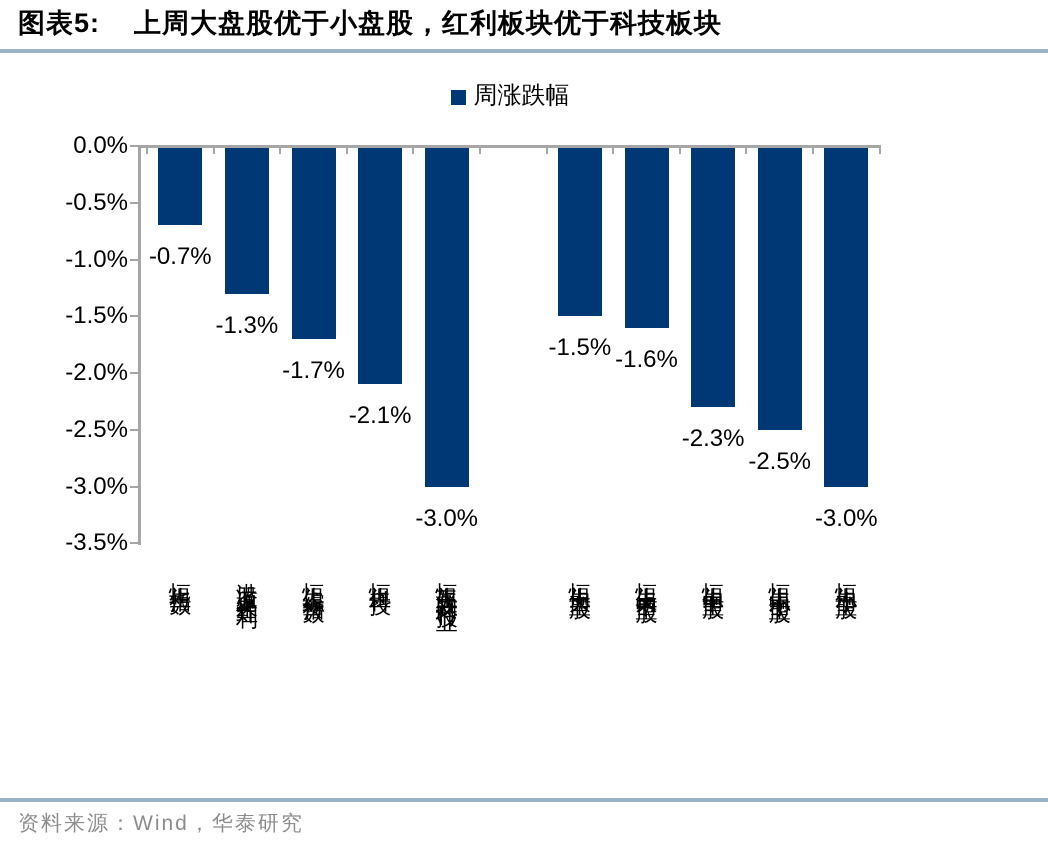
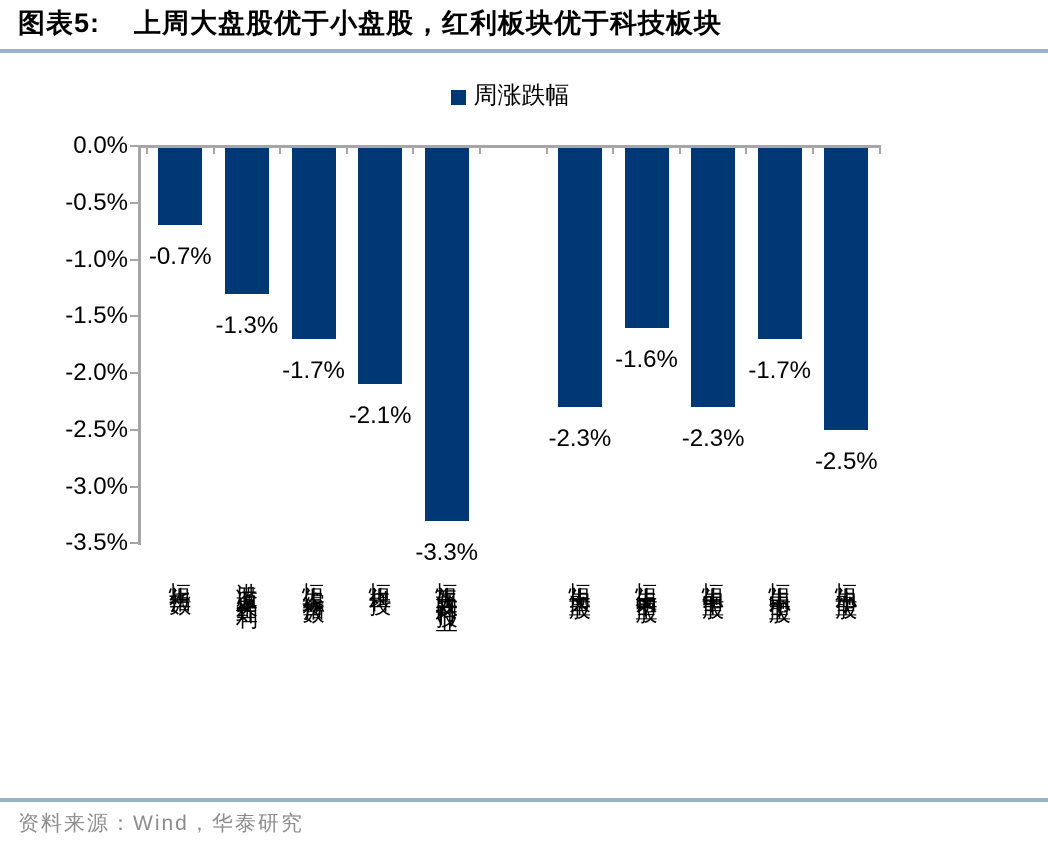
恒生互联网科技业: -3.0% -> -3.3%
恒生大型股: -1.5% -> -2.3%
恒生中小型股: -2.5% -> -1.7%
恒生小型股: -3.0% -> -2.5%
